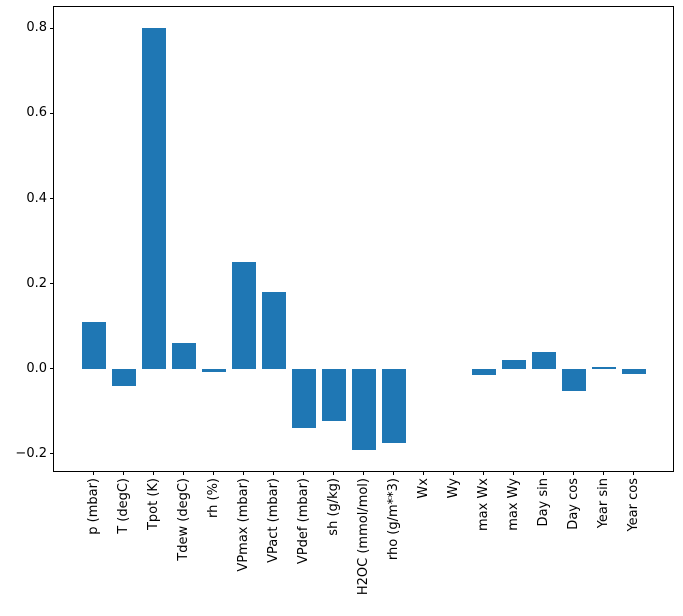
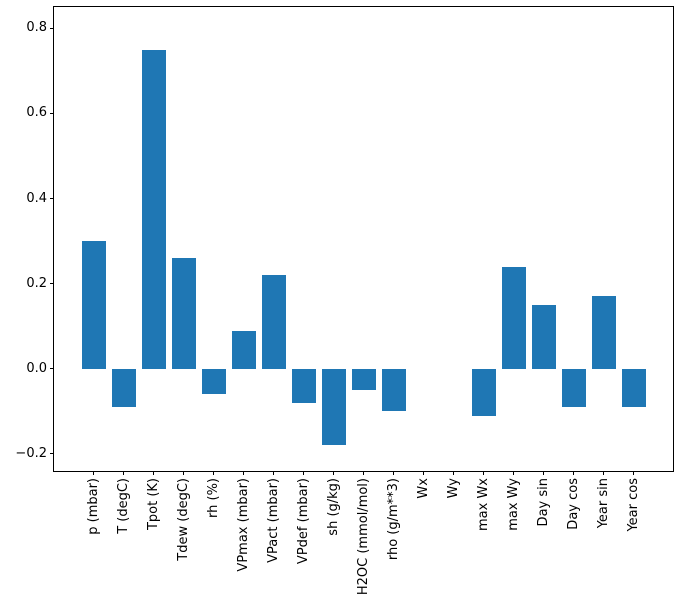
p (mbar): 0.11 -> 0.30
T (degC): -0.04 -> -0.09
Tpot (K): 0.80 -> 0.75
Tdew (degC): 0.06 -> 0.26
rh (%): -0.01 -> -0.06
VPmax (mbar): 0.25 -> 0.09
VPact (mbar): 0.18 -> 0.22
VPdef (mbar): -0.14 -> -0.08
sh (g/kg): -0.12 -> -0.18
H2OC (mmol/mol): -0.19 -> -0.05
rho (g/m**3): -0.17 -> -0.10
max Wx: -0.01 -> -0.11
max Wy: 0.02 -> 0.24
Day sin: 0.04 -> 0.15
Day cos: -0.05 -> -0.09
Year sin: 0.01 -> 0.17
Year cos: -0.01 -> -0.09
